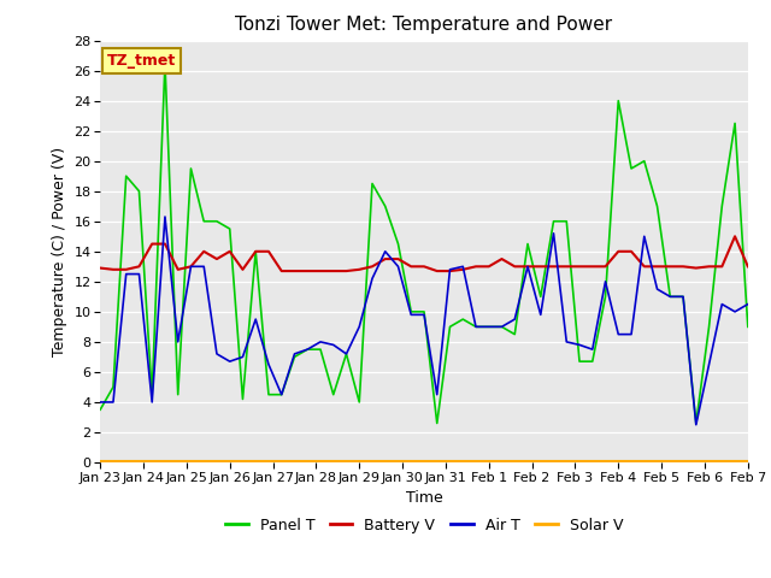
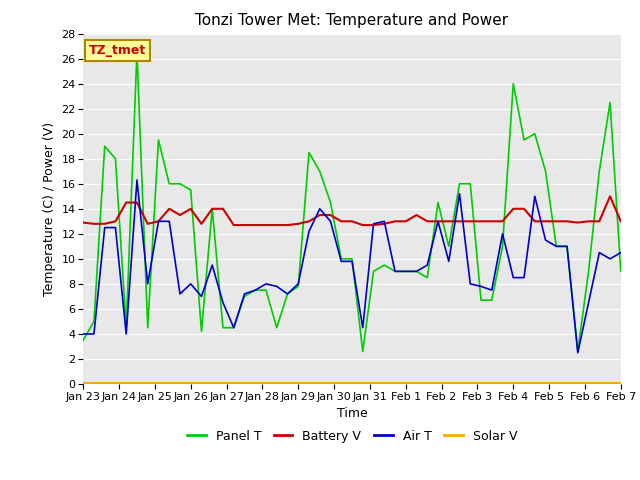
Air T/Jan 26: 6.7 -> 8.0
Panel T/Jan 29: 4.0 -> 7.8
Air T/Jan 29: 9.0 -> 8.0
